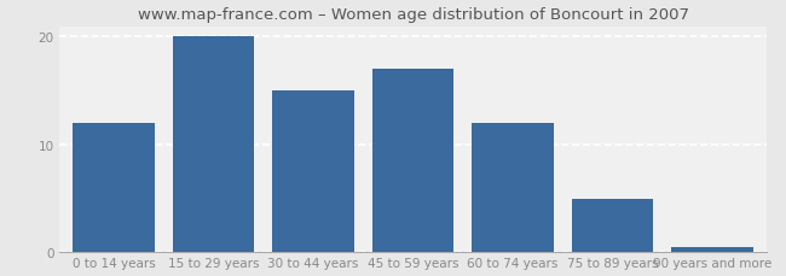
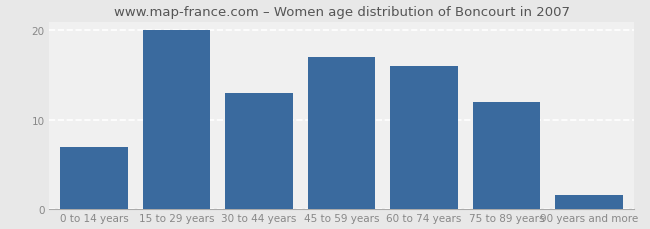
0 to 14 years: 12.0 -> 7.0
30 to 44 years: 15.0 -> 13.0
60 to 74 years: 12.0 -> 16.0
75 to 89 years: 5.0 -> 12.0
90 years and more: 0.5 -> 1.6
